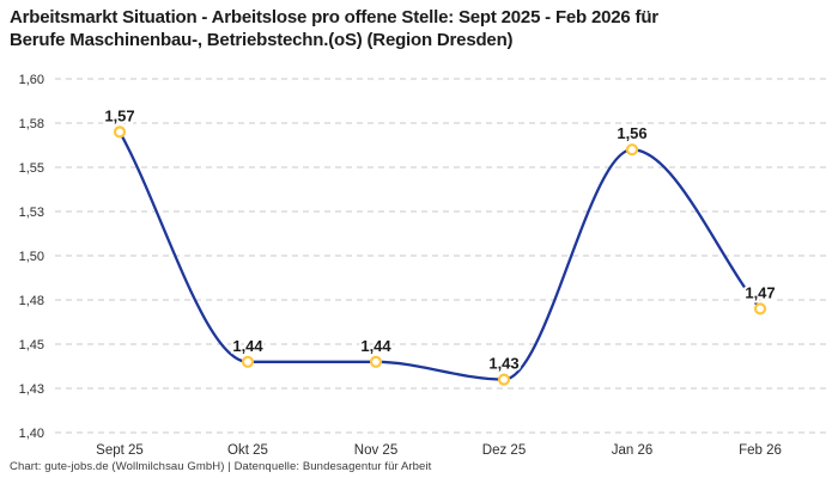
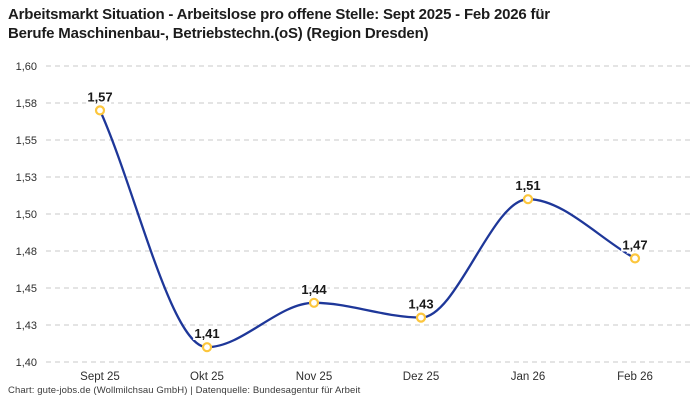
Okt 25: 1,44 -> 1,41
Jan 26: 1,56 -> 1,51
